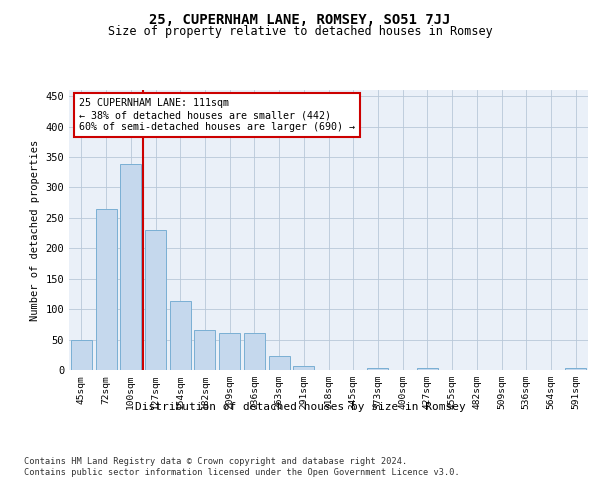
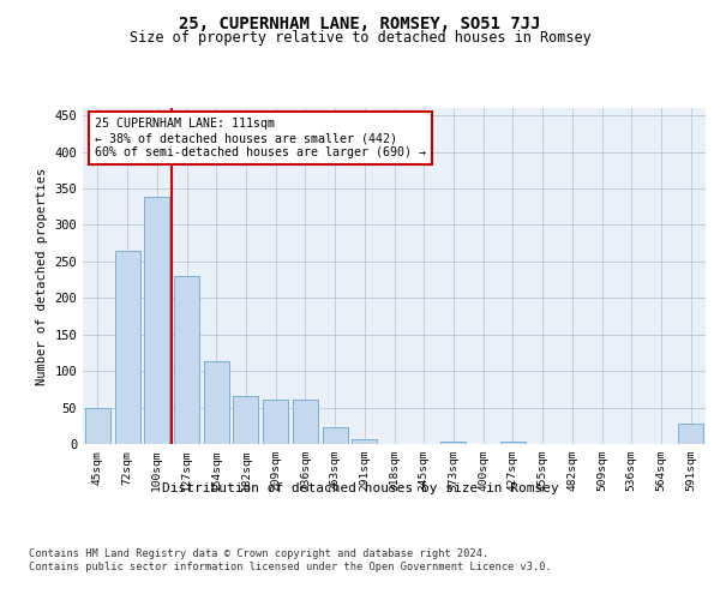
591sqm: 4 -> 28
